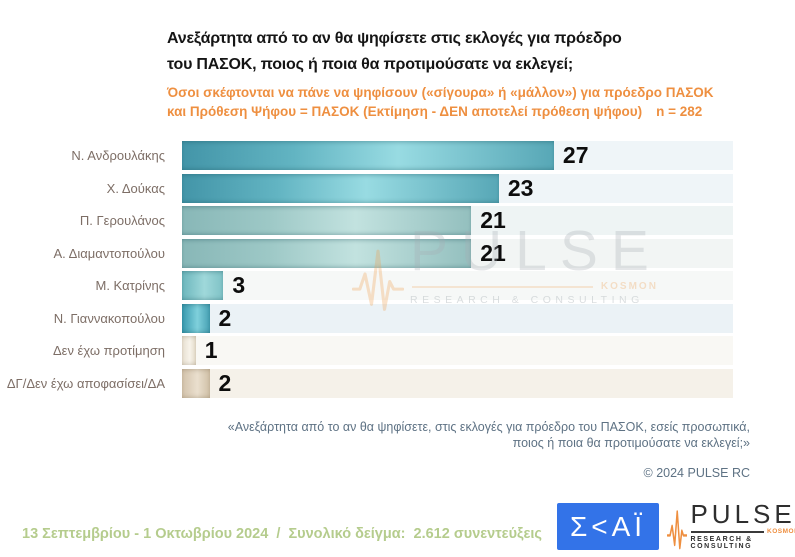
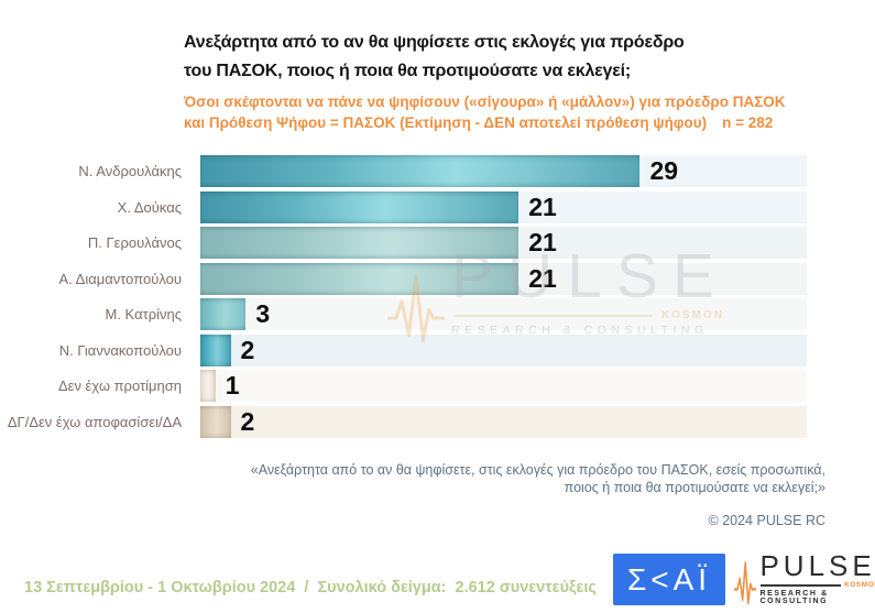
Ν. Ανδρουλάκης: 27 -> 29
Χ. Δούκας: 23 -> 21
